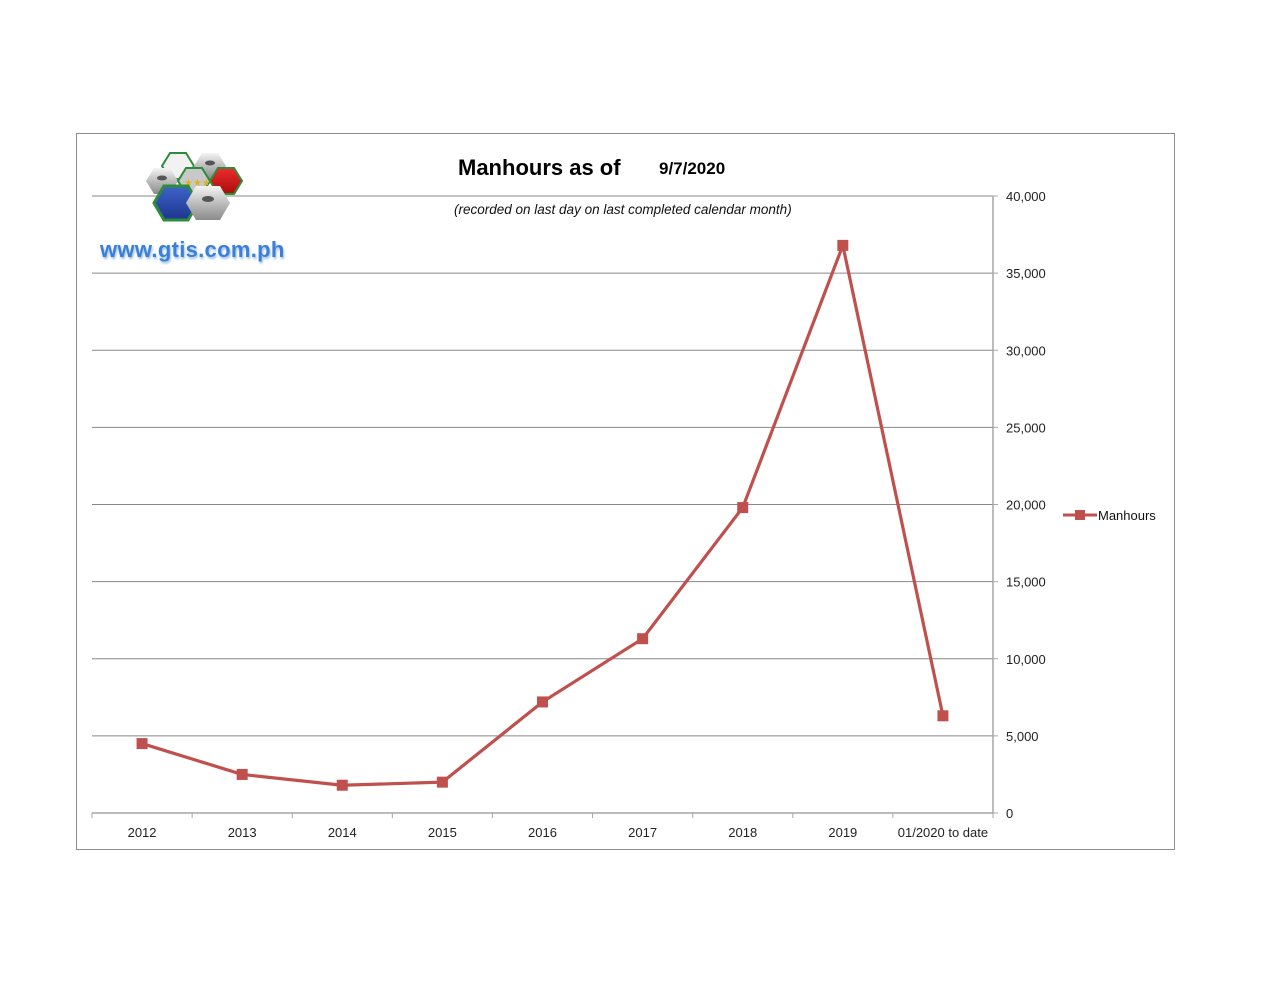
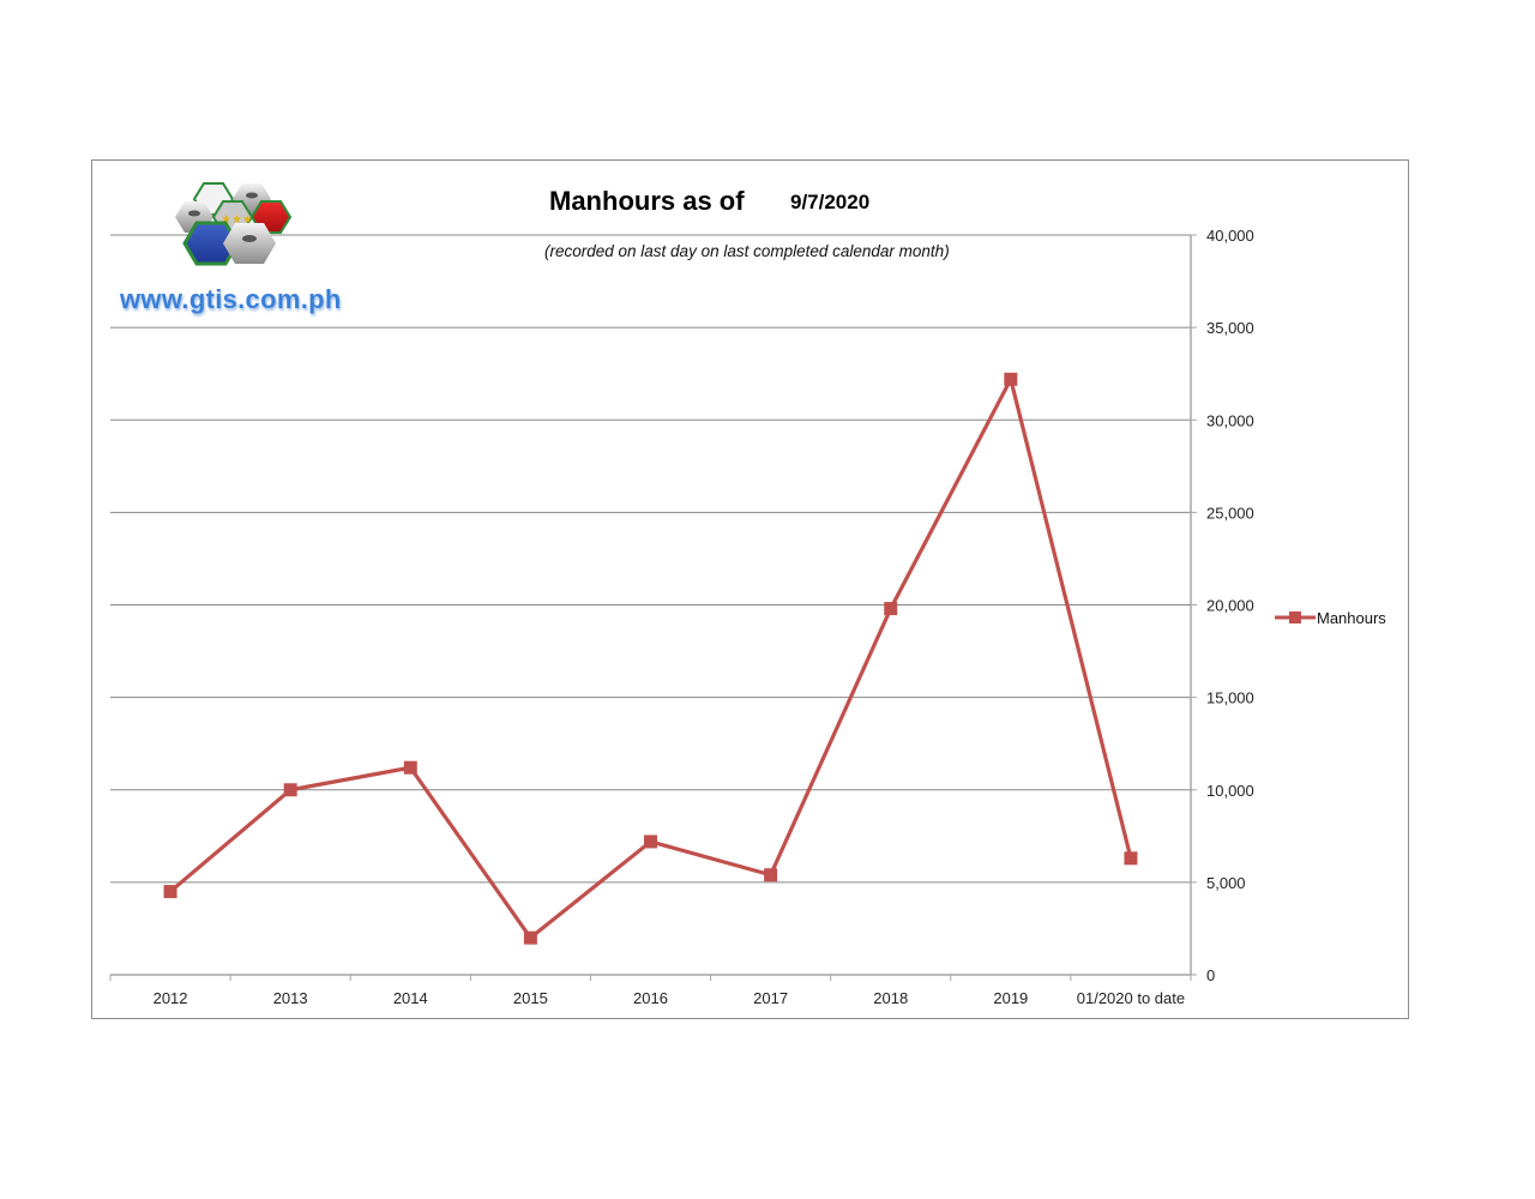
2013: 2500 -> 10000
2014: 1800 -> 11200
2017: 11300 -> 5400
2019: 36800 -> 32200
